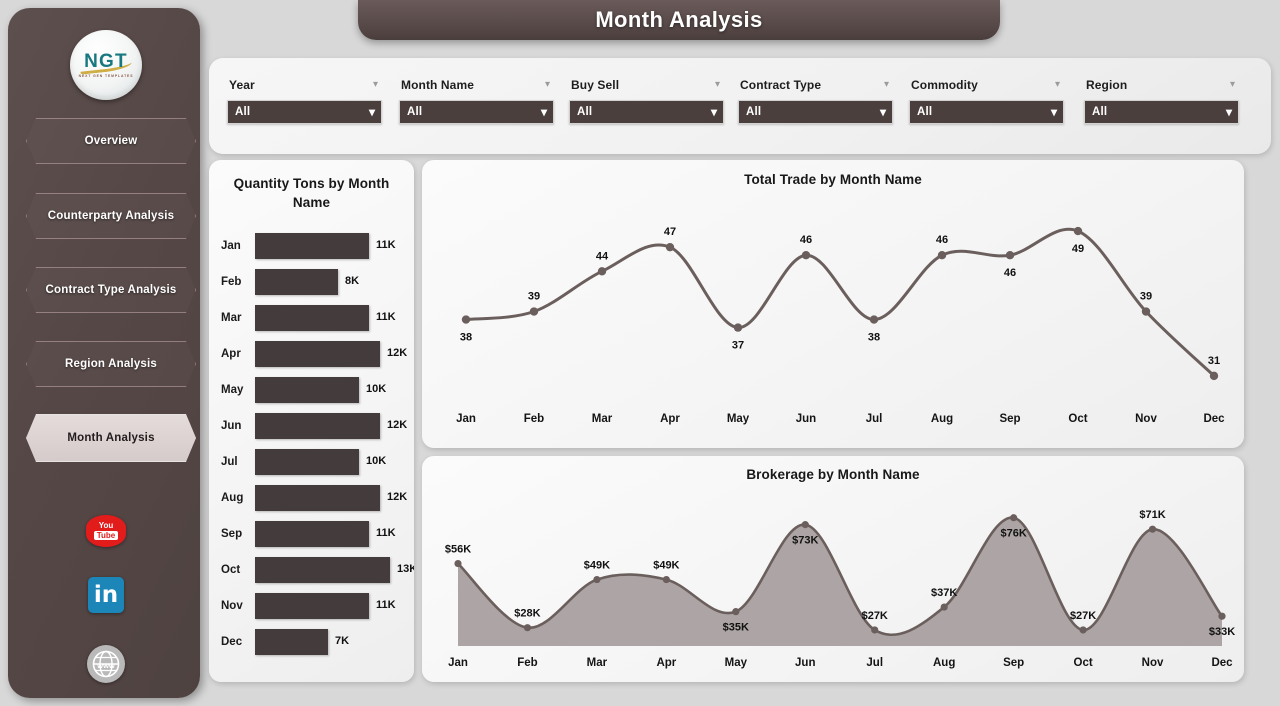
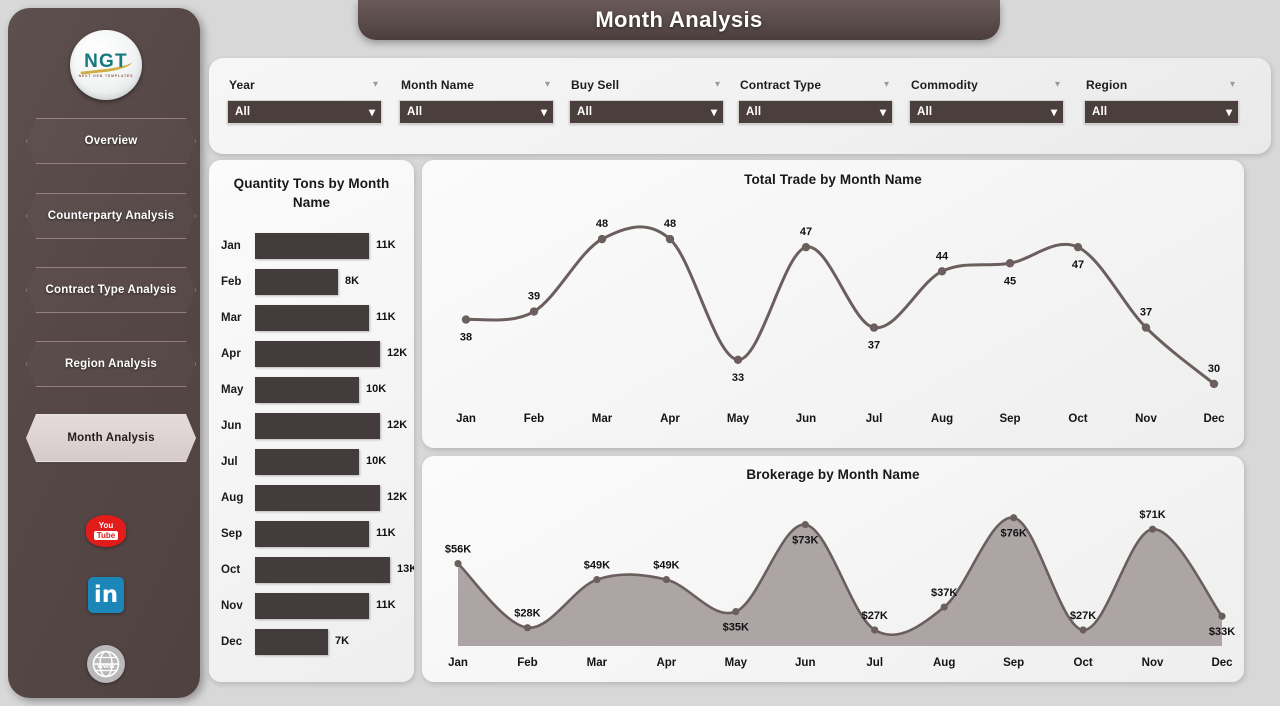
Total Trade by Month Name/Mar: 44 -> 48
Total Trade by Month Name/Apr: 47 -> 48
Total Trade by Month Name/May: 37 -> 33
Total Trade by Month Name/Jun: 46 -> 47
Total Trade by Month Name/Jul: 38 -> 37
Total Trade by Month Name/Aug: 46 -> 44
Total Trade by Month Name/Sep: 46 -> 45
Total Trade by Month Name/Oct: 49 -> 47
Total Trade by Month Name/Nov: 39 -> 37
Total Trade by Month Name/Dec: 31 -> 30
